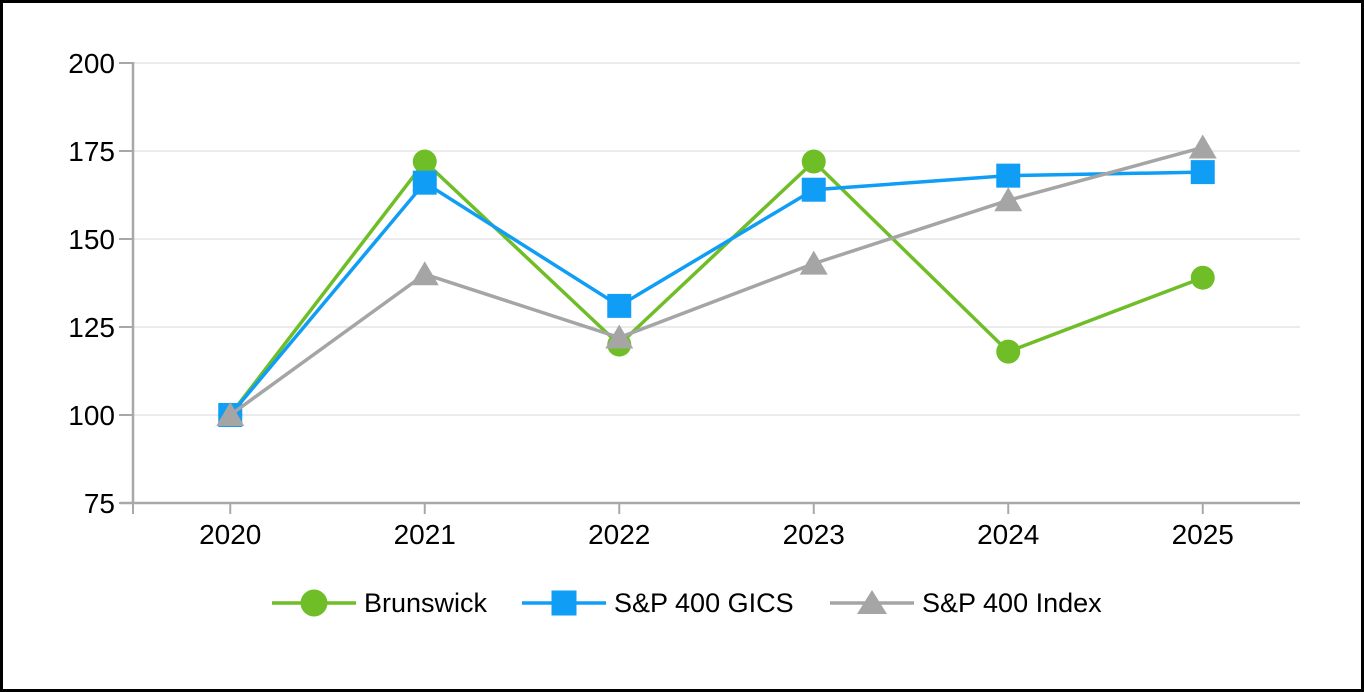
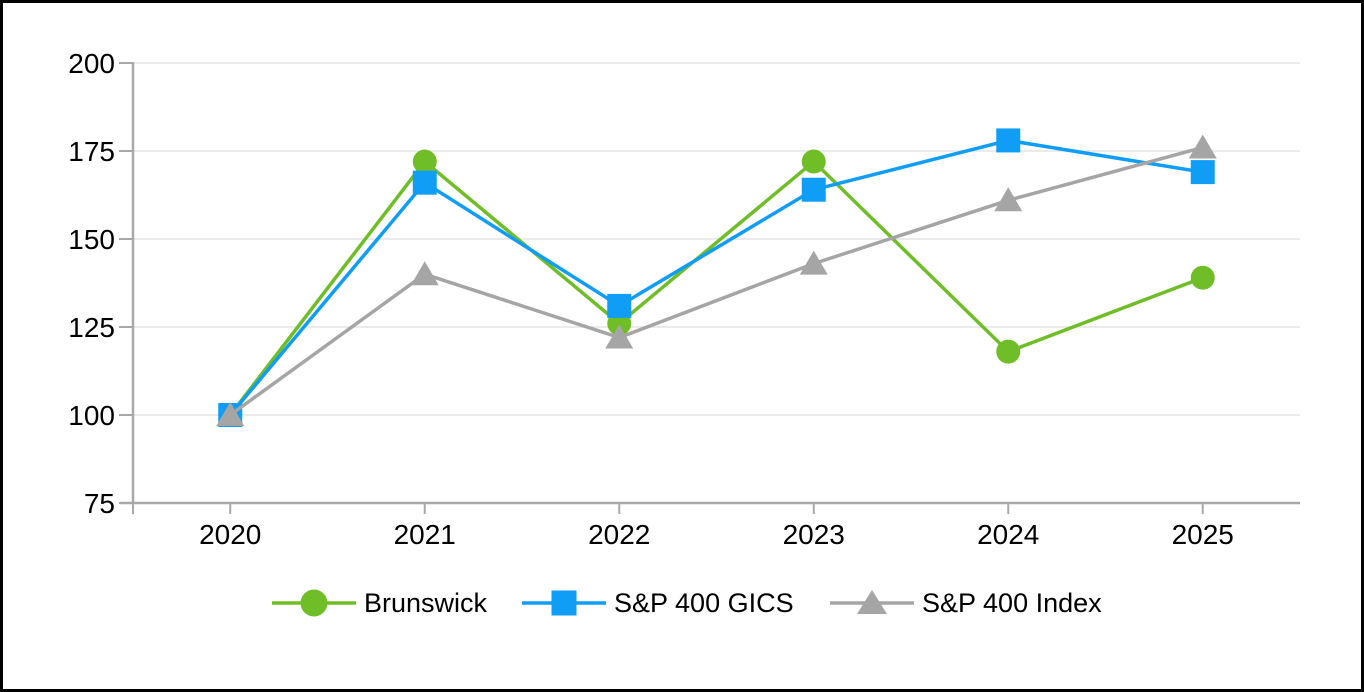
Brunswick/2022: 120 -> 126
S&P 400 GICS/2024: 168 -> 178
